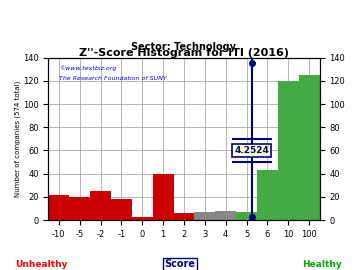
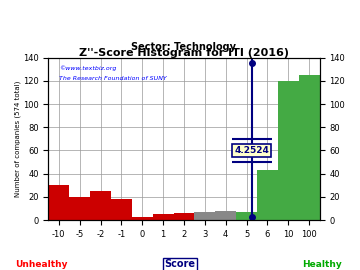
-10: 22 -> 30
1: 40 -> 5
